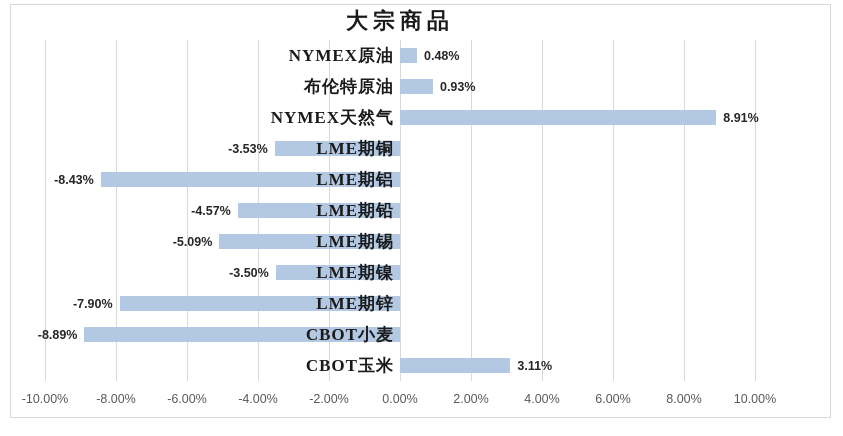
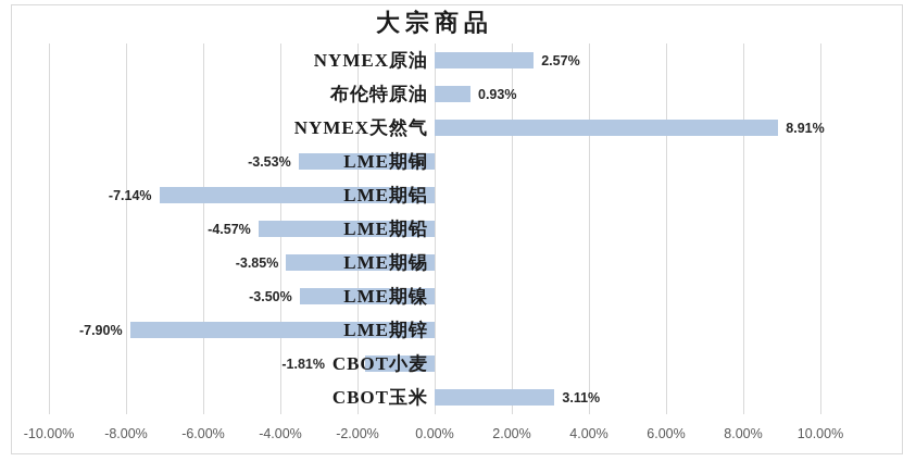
NYMEX原油: 0.48% -> 2.57%
LME期铝: -8.43% -> -7.14%
LME期锡: -5.09% -> -3.85%
CBOT小麦: -8.89% -> -1.81%
